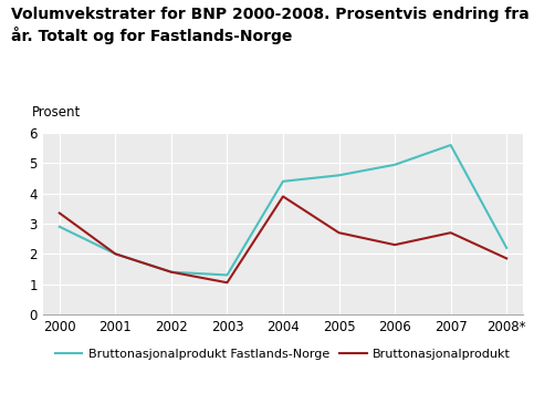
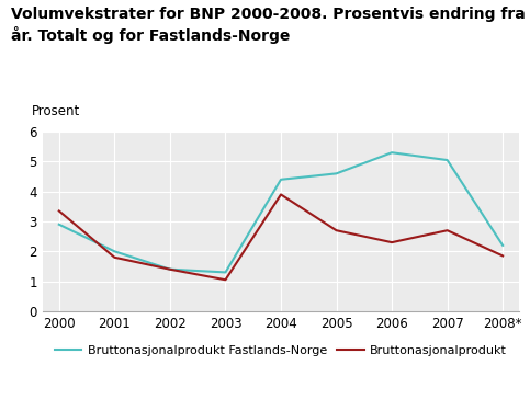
Bruttonasjonalprodukt/2001: 2.00 -> 1.80
Bruttonasjonalprodukt Fastlands-Norge/2006: 4.95 -> 5.30
Bruttonasjonalprodukt Fastlands-Norge/2007: 5.60 -> 5.05
